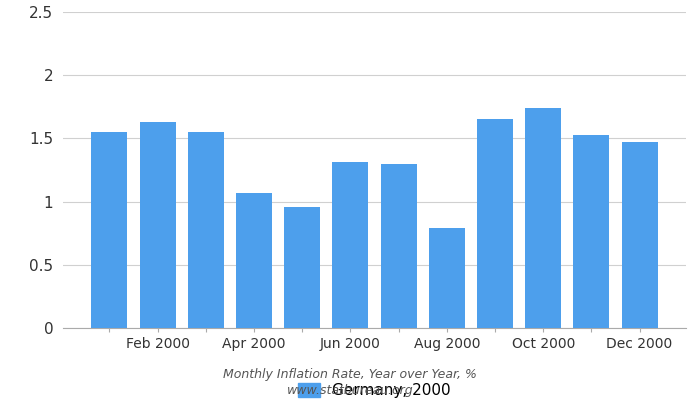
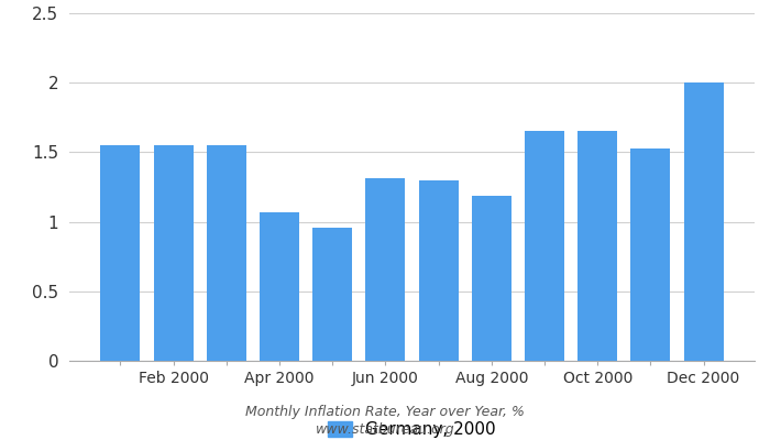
Feb 2000: 1.63 -> 1.55
Aug 2000: 0.79 -> 1.19
Oct 2000: 1.74 -> 1.65
Dec 2000: 1.47 -> 2.00
